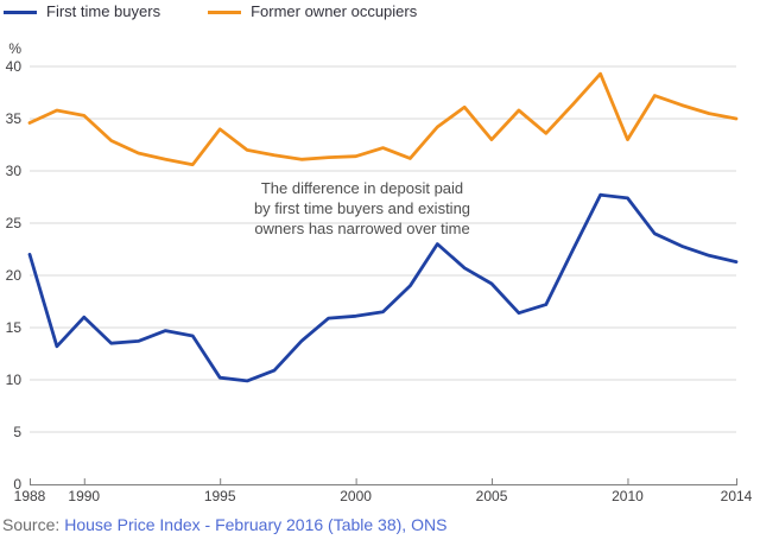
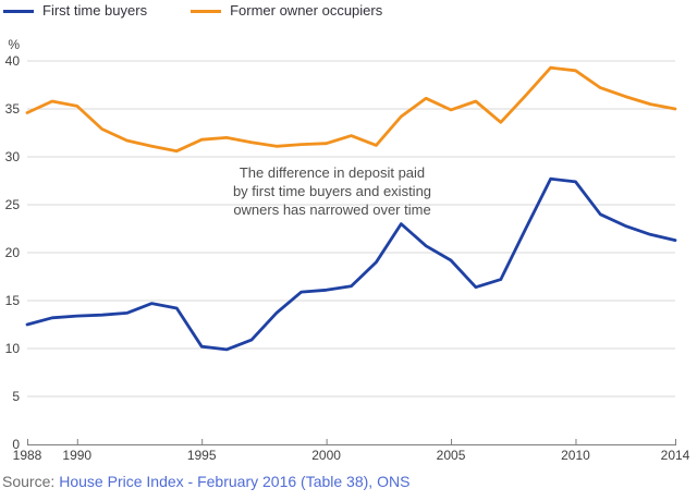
First time buyers/1988: 22 -> 12
First time buyers/1990: 16 -> 13
Former owner occupiers/1995: 34 -> 32
Former owner occupiers/2005: 33 -> 35
Former owner occupiers/2010: 33 -> 39
